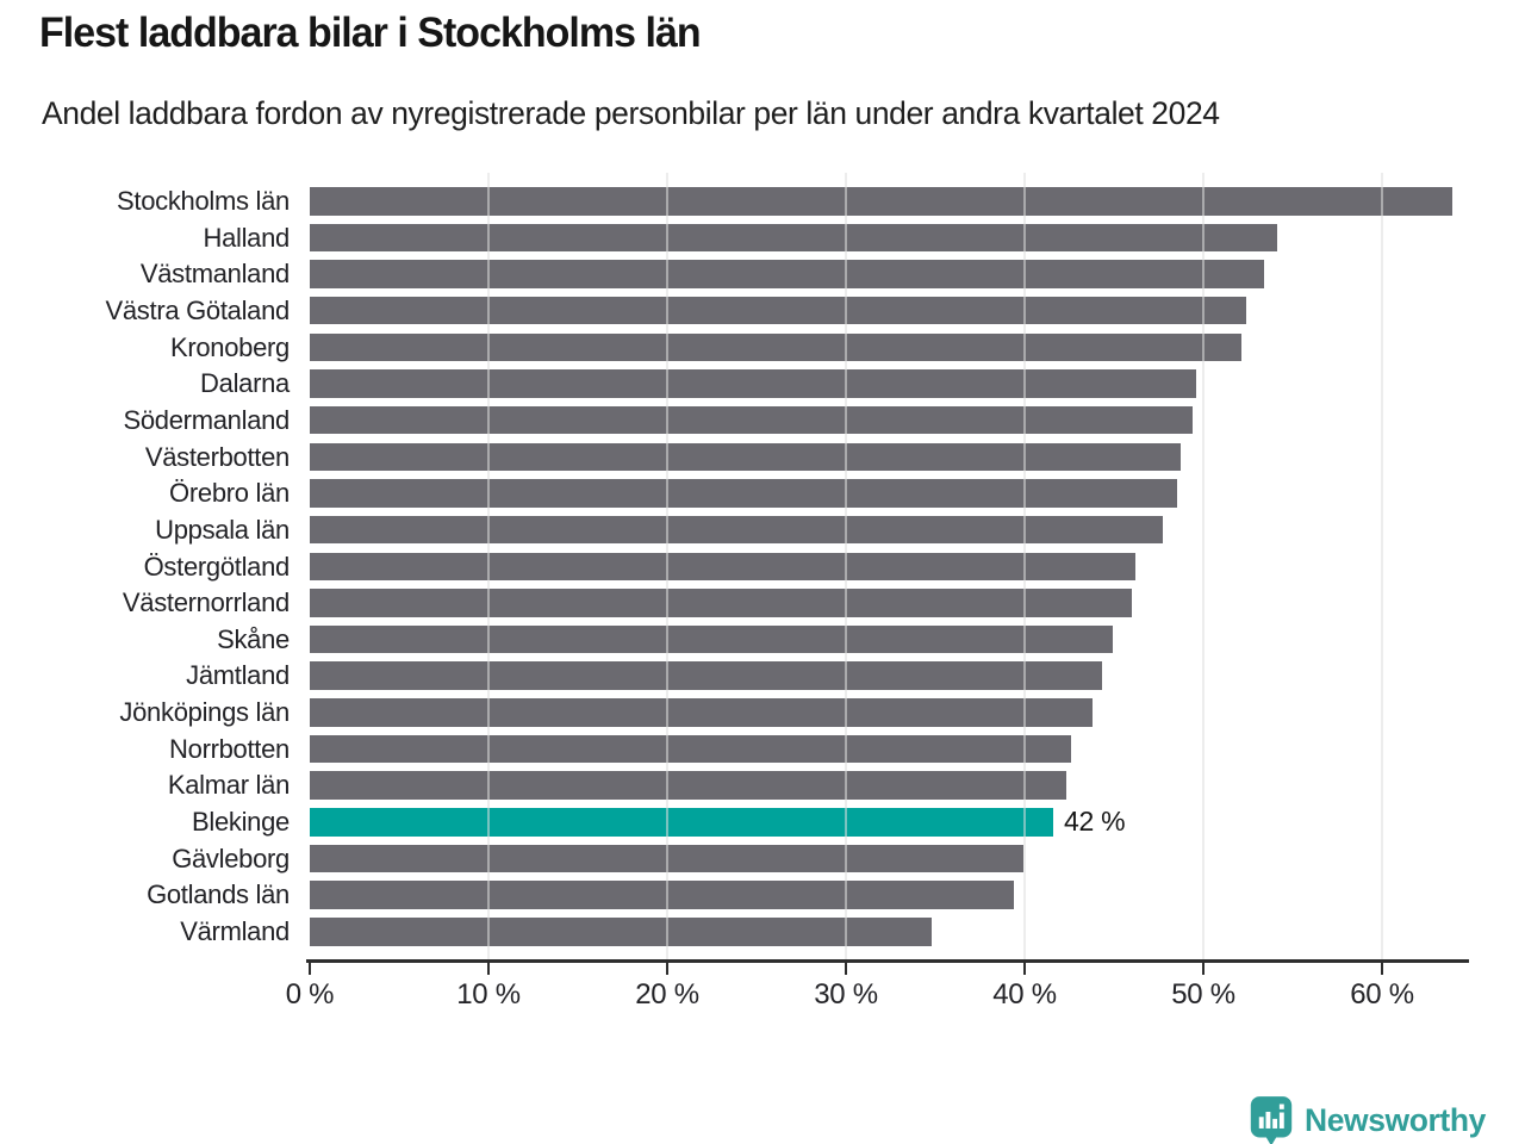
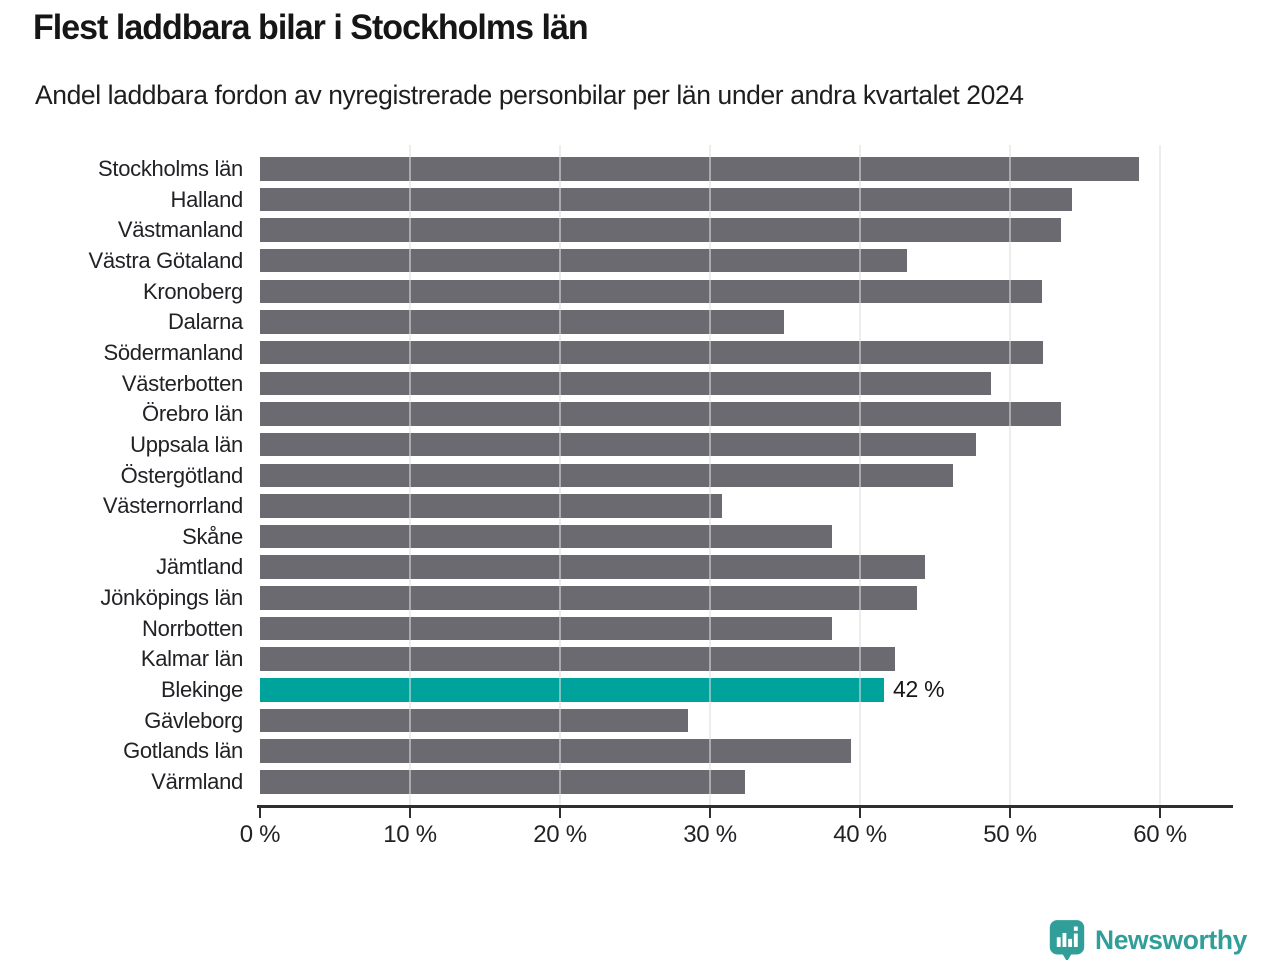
Stockholms län: 63.9% -> 58.6%
Västra Götaland: 52.4% -> 43.1%
Dalarna: 49.6% -> 34.9%
Södermanland: 49.4% -> 52.2%
Örebro län: 48.5% -> 53.4%
Västernorrland: 46.0% -> 30.8%
Skåne: 44.9% -> 38.1%
Norrbotten: 42.6% -> 38.1%
Gävleborg: 39.9% -> 28.5%
Värmland: 34.8% -> 32.3%
